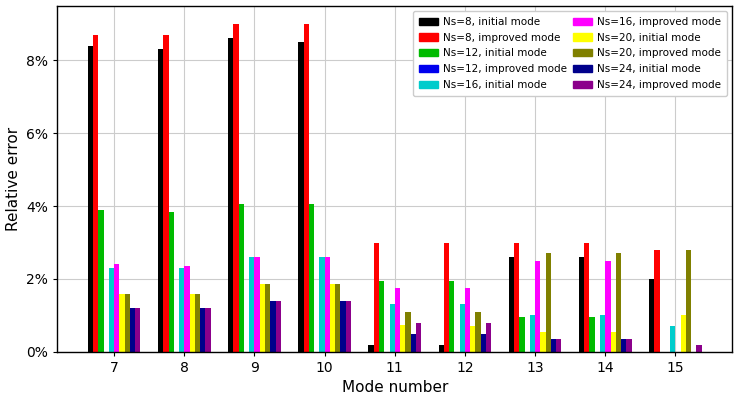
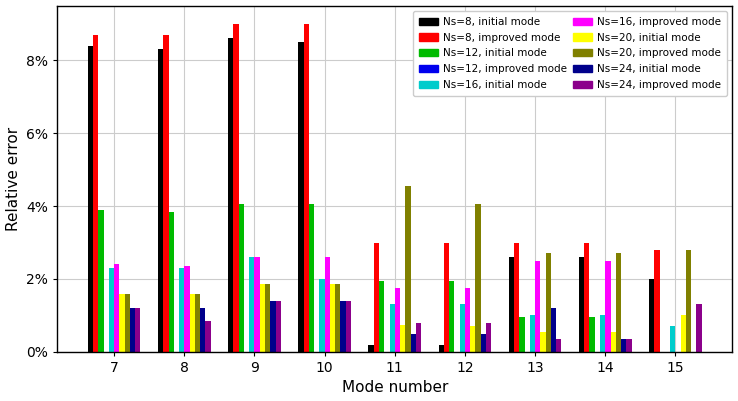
Ns=24, improved mode/8: 1.20% -> 0.85%
Ns=16, initial mode/10: 2.6% -> 2.0%
Ns=20, improved mode/11: 1.10% -> 4.55%
Ns=20, improved mode/12: 1.10% -> 4.05%
Ns=24, initial mode/13: 0.35% -> 1.20%
Ns=24, improved mode/15: 0.20% -> 1.30%
